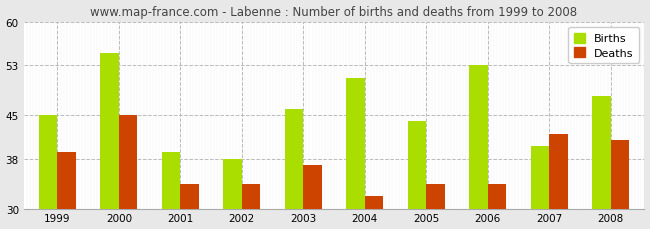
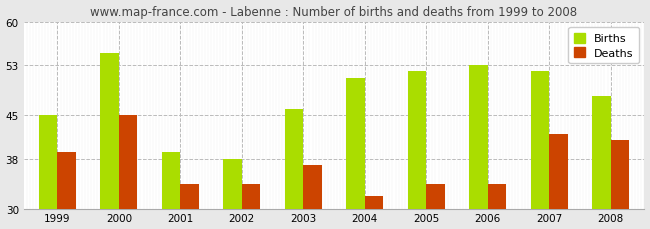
Births/2005: 44 -> 52
Births/2007: 40 -> 52
